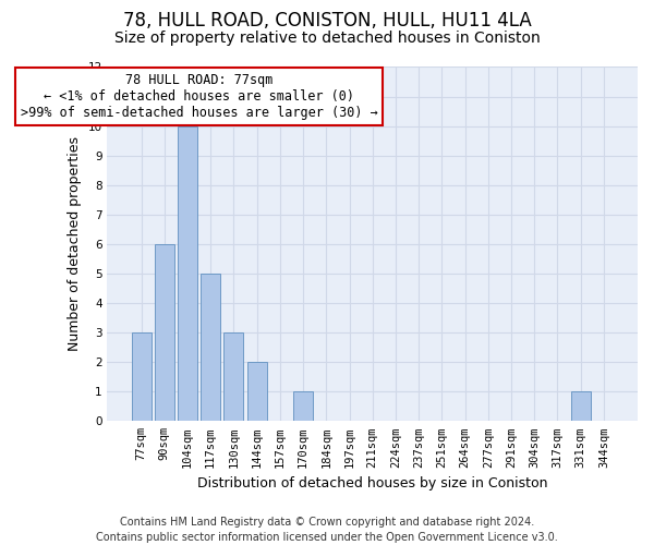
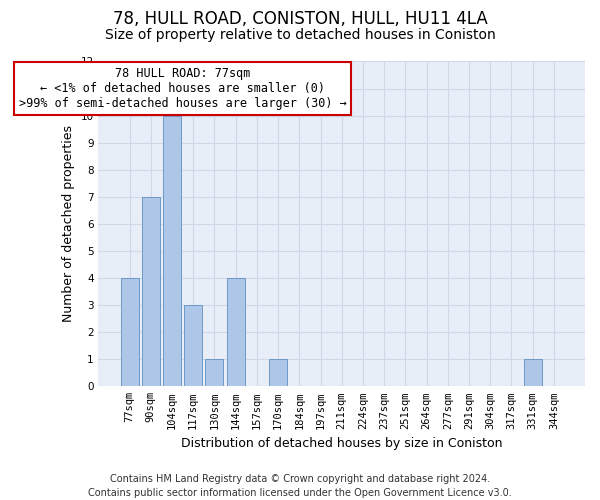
77sqm: 3 -> 4
90sqm: 6 -> 7
117sqm: 5 -> 3
130sqm: 3 -> 1
144sqm: 2 -> 4
